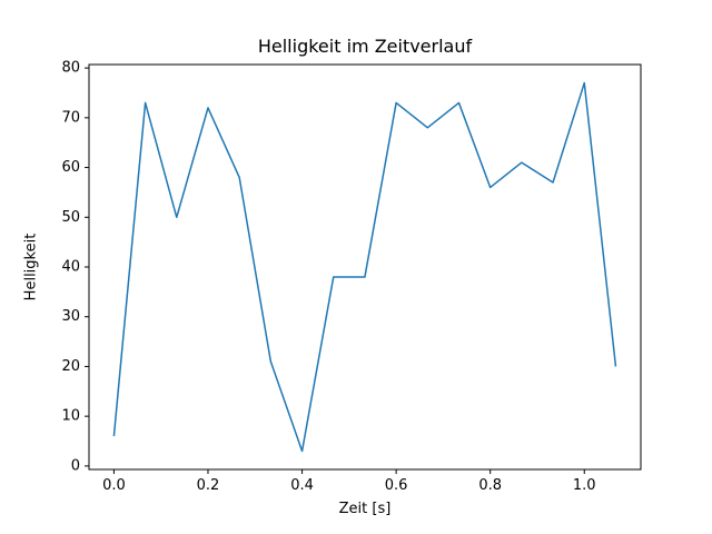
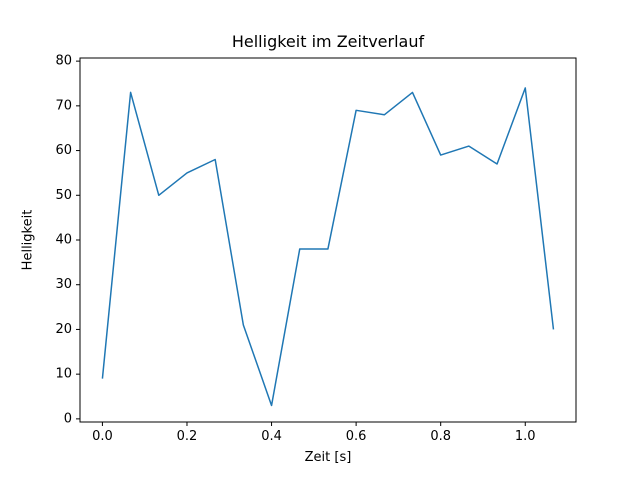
0.0: 6 -> 9
0.2: 72 -> 55
0.6: 73 -> 69
0.8: 56 -> 59
1.0: 77 -> 74
